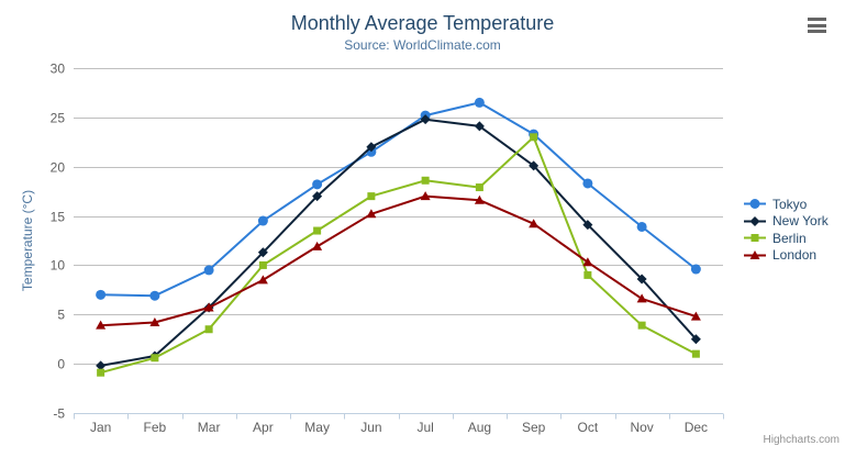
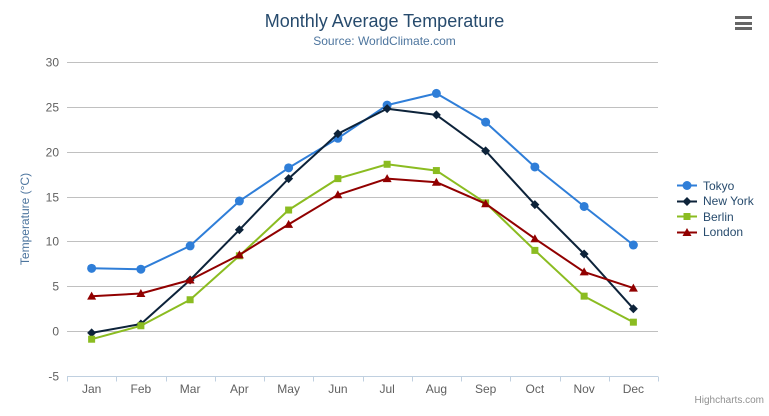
Berlin/Apr: 10 -> 8
Berlin/Sep: 23 -> 14
